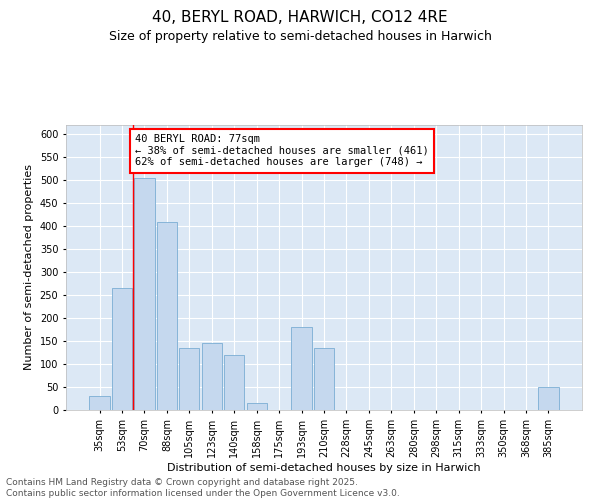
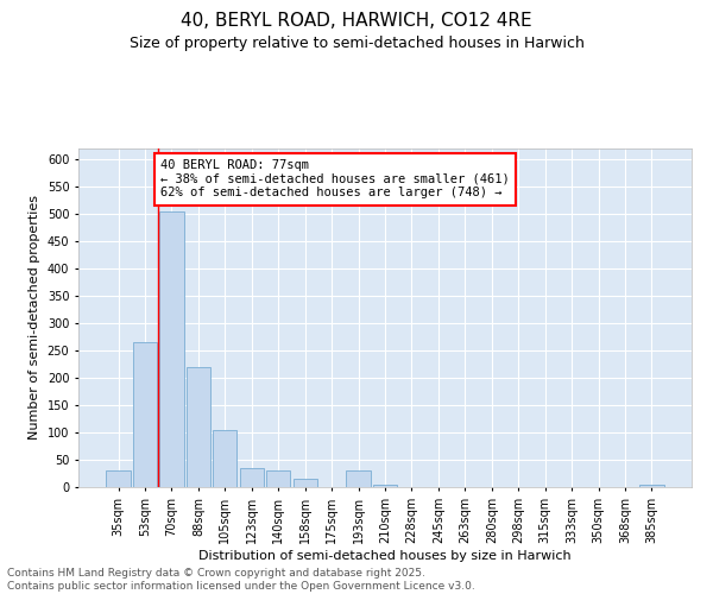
88sqm: 410 -> 220
105sqm: 135 -> 105
123sqm: 145 -> 35
140sqm: 120 -> 30
193sqm: 180 -> 30
210sqm: 135 -> 5
385sqm: 50 -> 5
